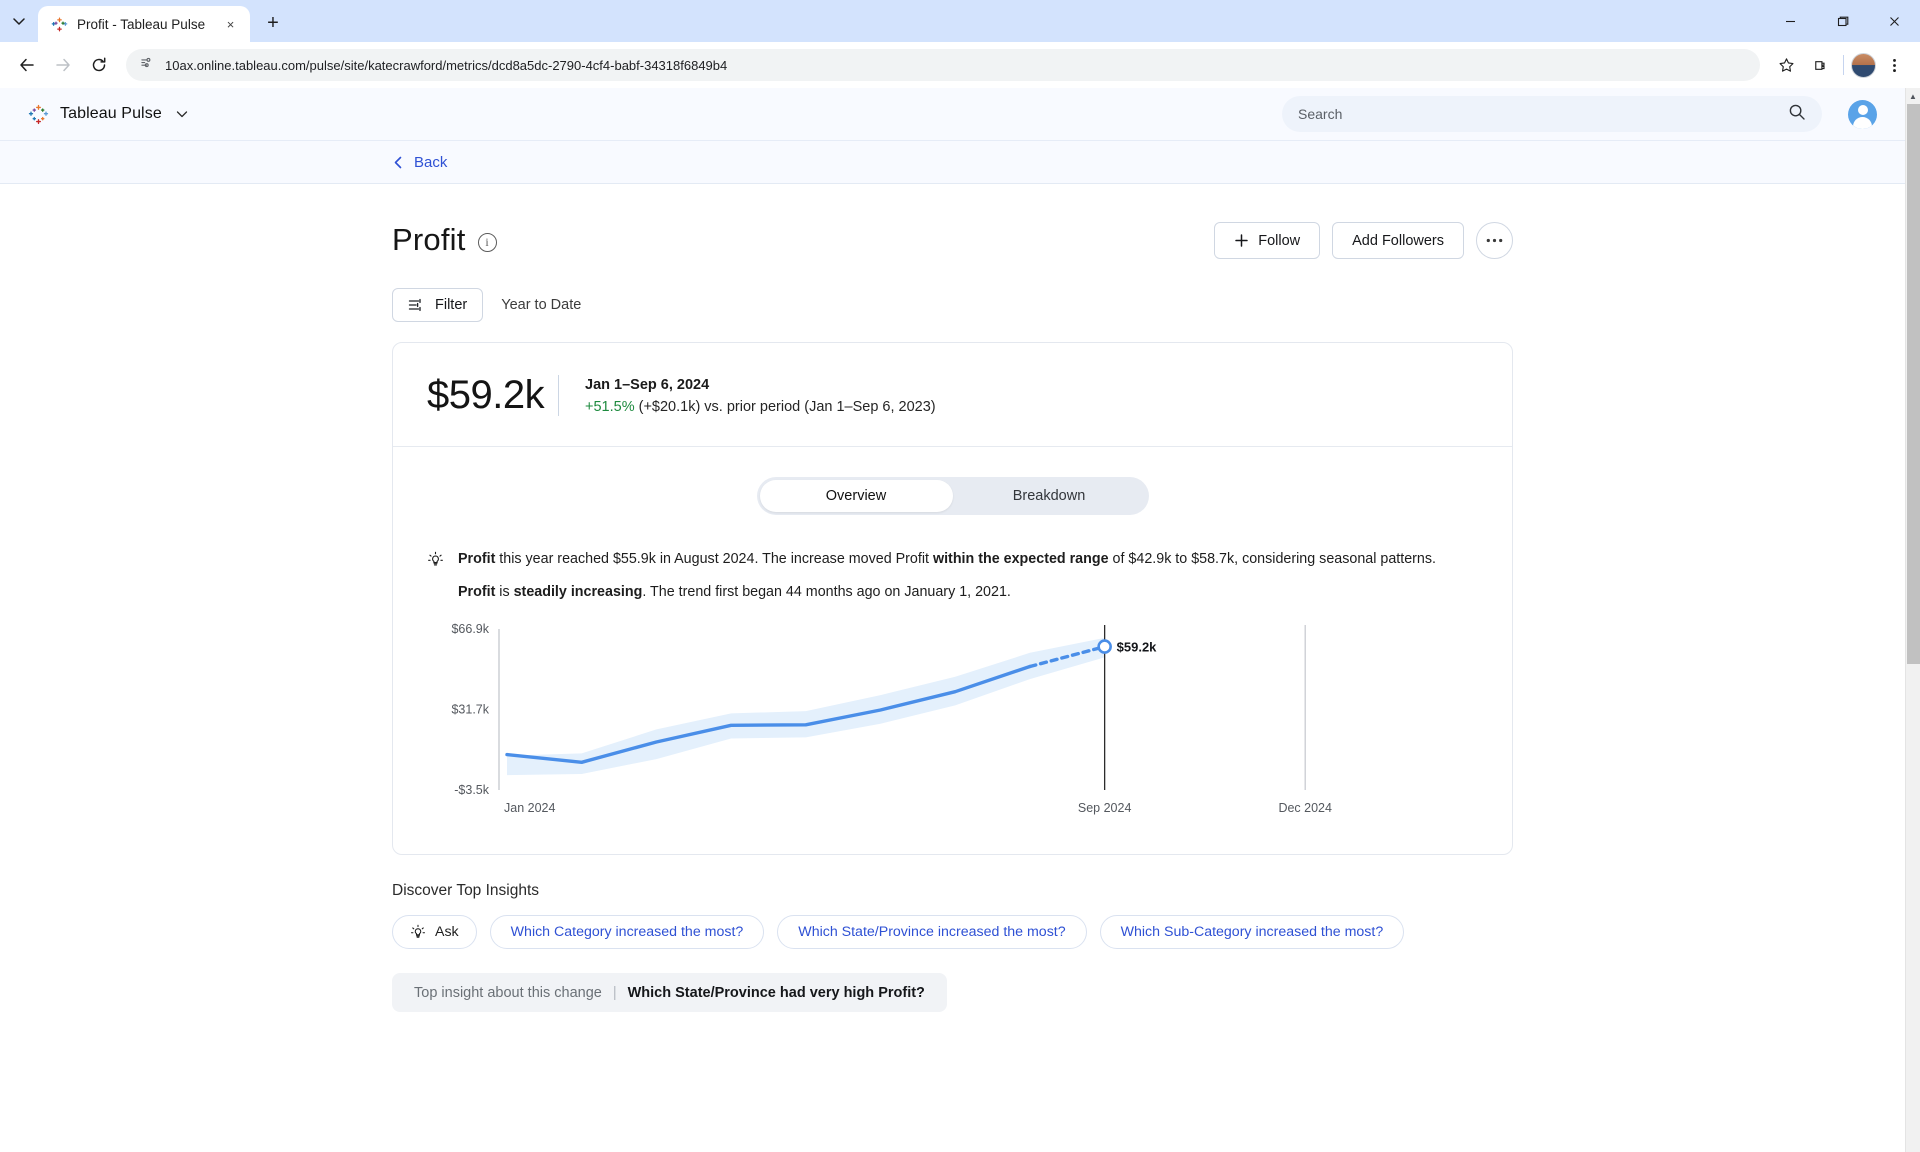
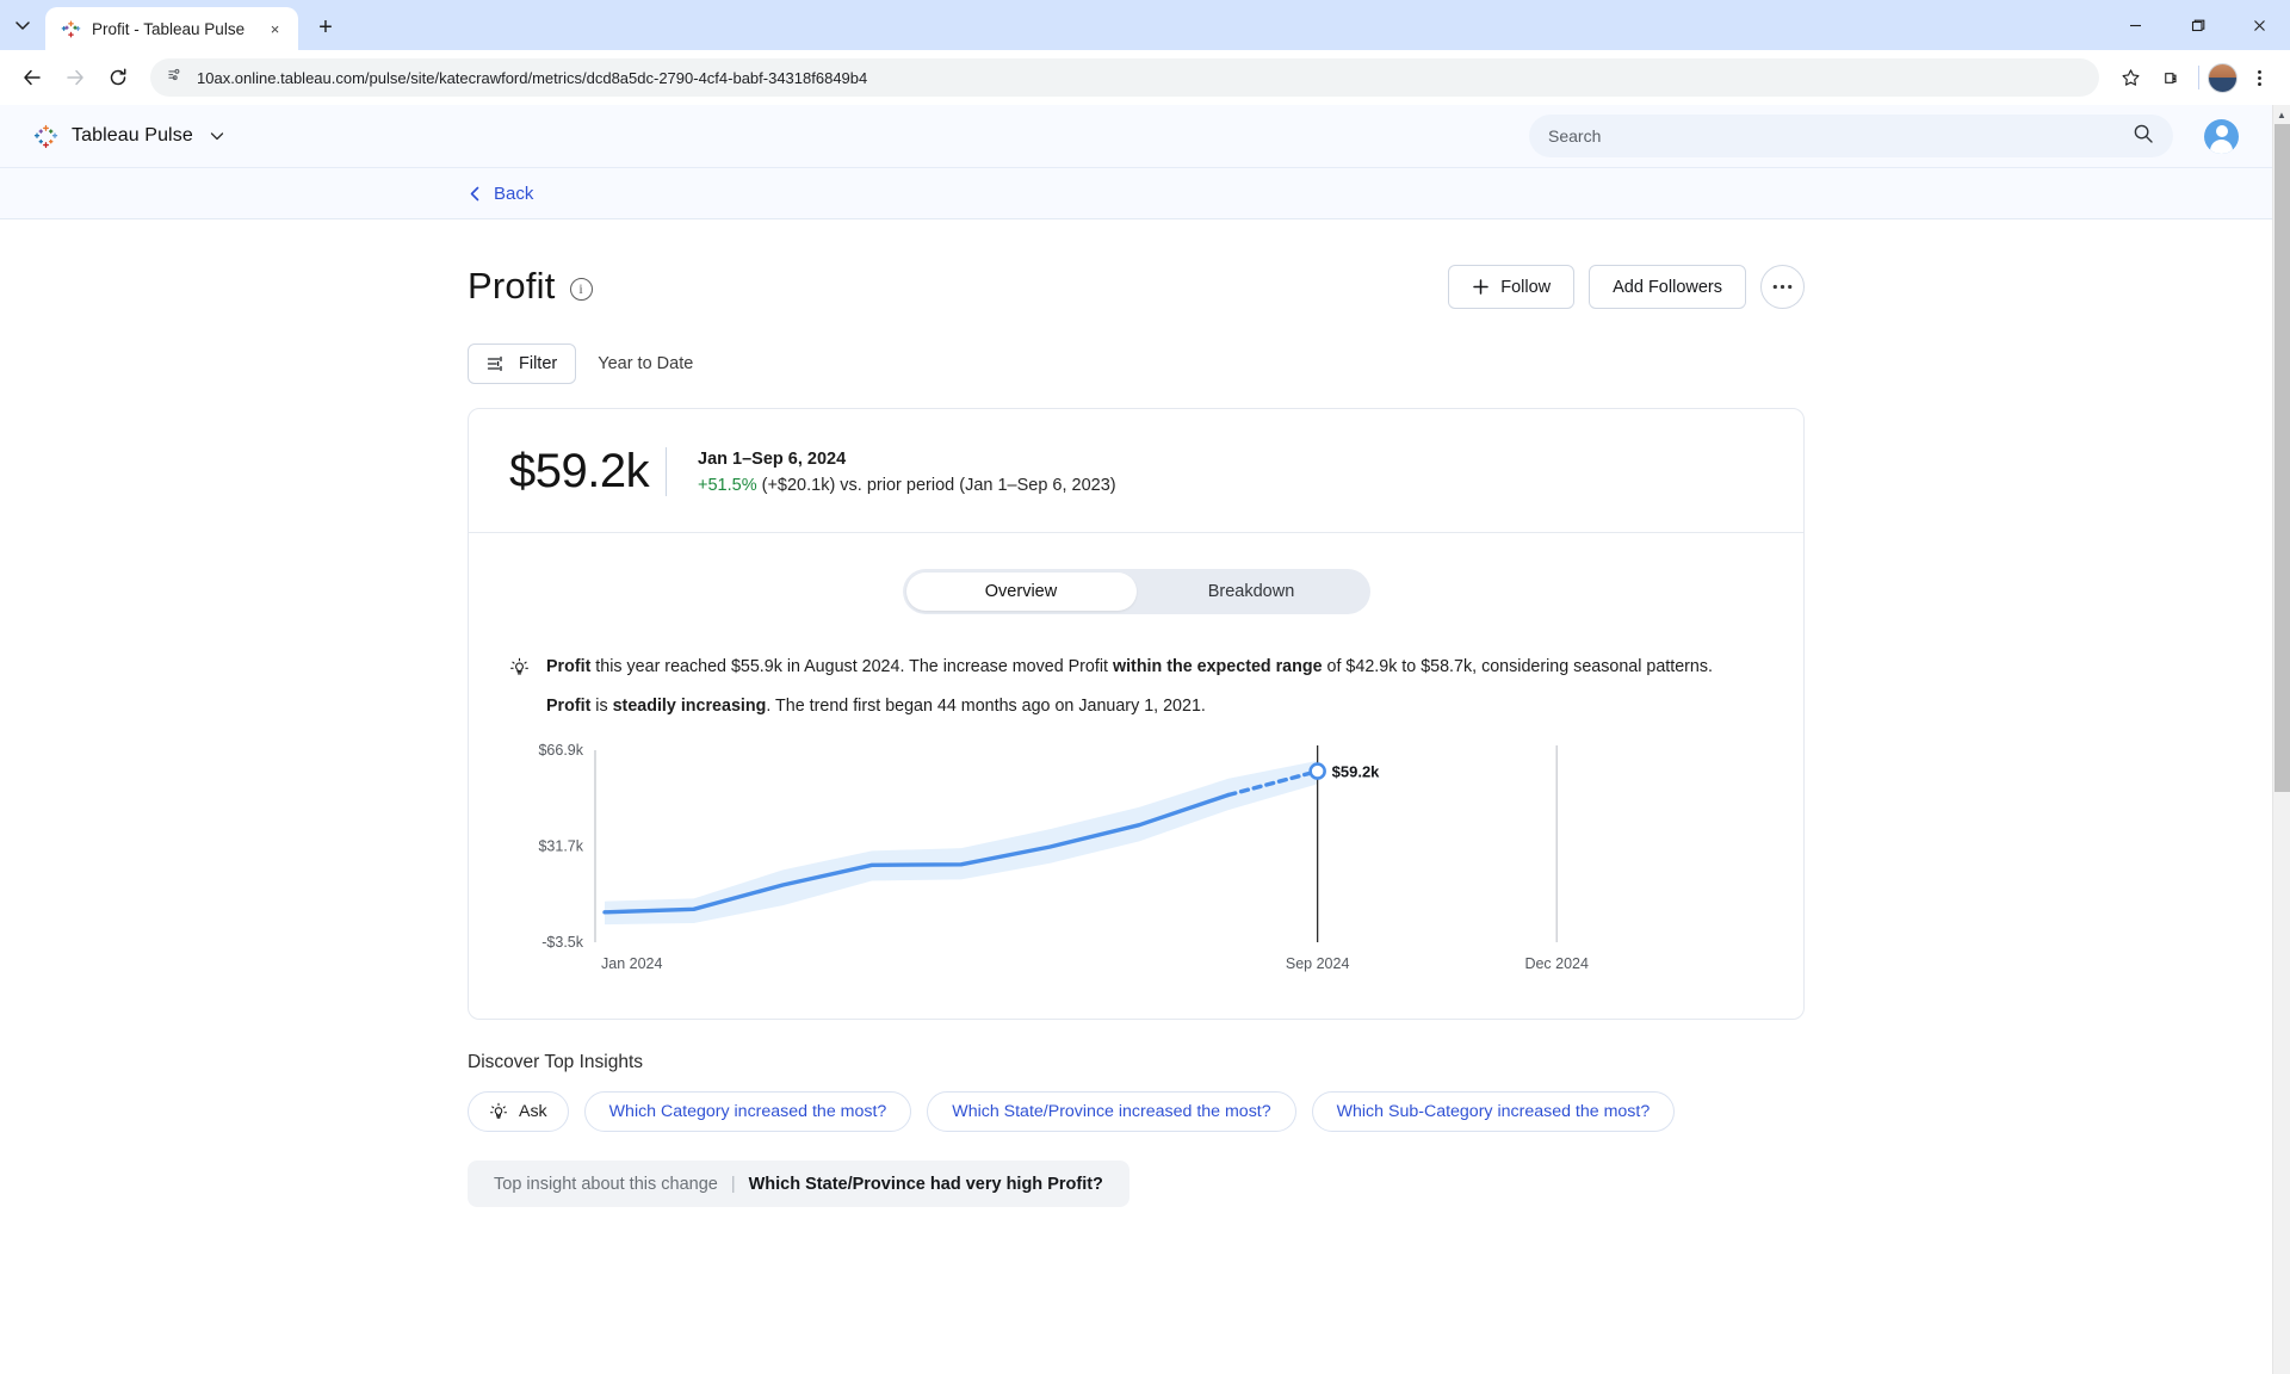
Profit/Jan 2024: $12k -> $8k
